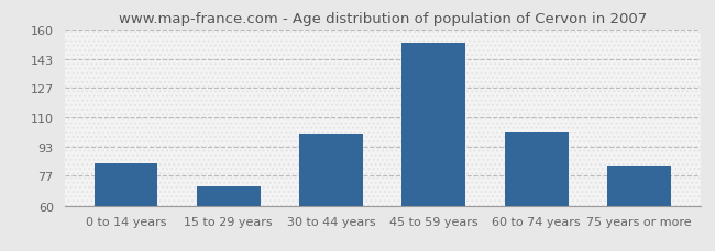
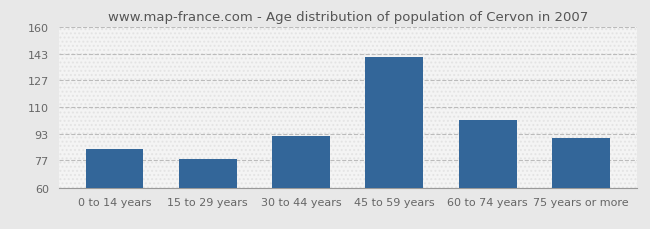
15 to 29 years: 71 -> 78
30 to 44 years: 101 -> 92
45 to 59 years: 152 -> 141
75 years or more: 83 -> 91
